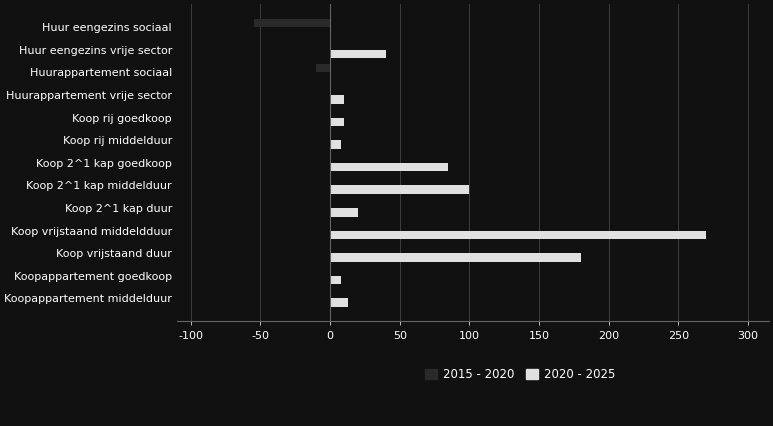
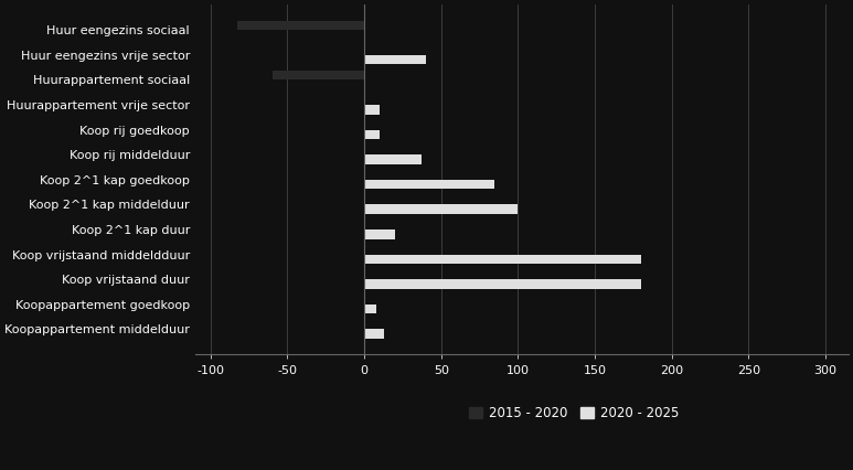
2015 - 2020/Huur eengezins sociaal: -55 -> -83
2015 - 2020/Huurappartement sociaal: -10 -> -60
2020 - 2025/Koop rij middelduur: 8 -> 37
2020 - 2025/Koop vrijstaand middeldduur: 270 -> 180
